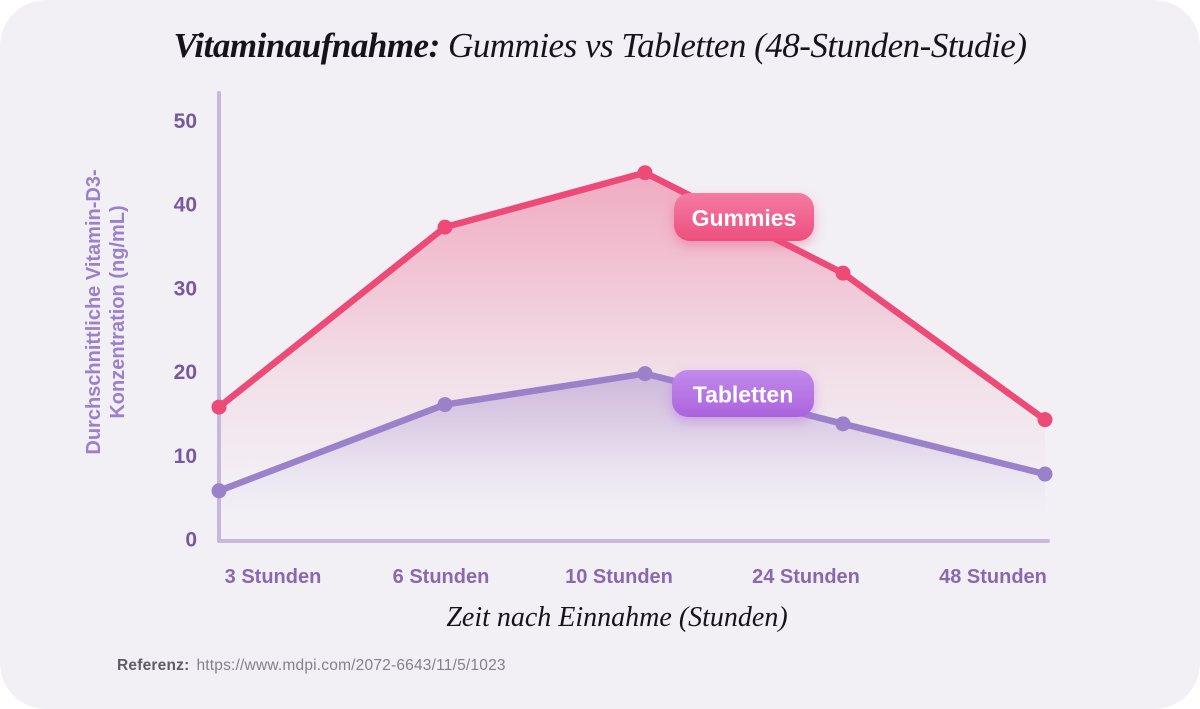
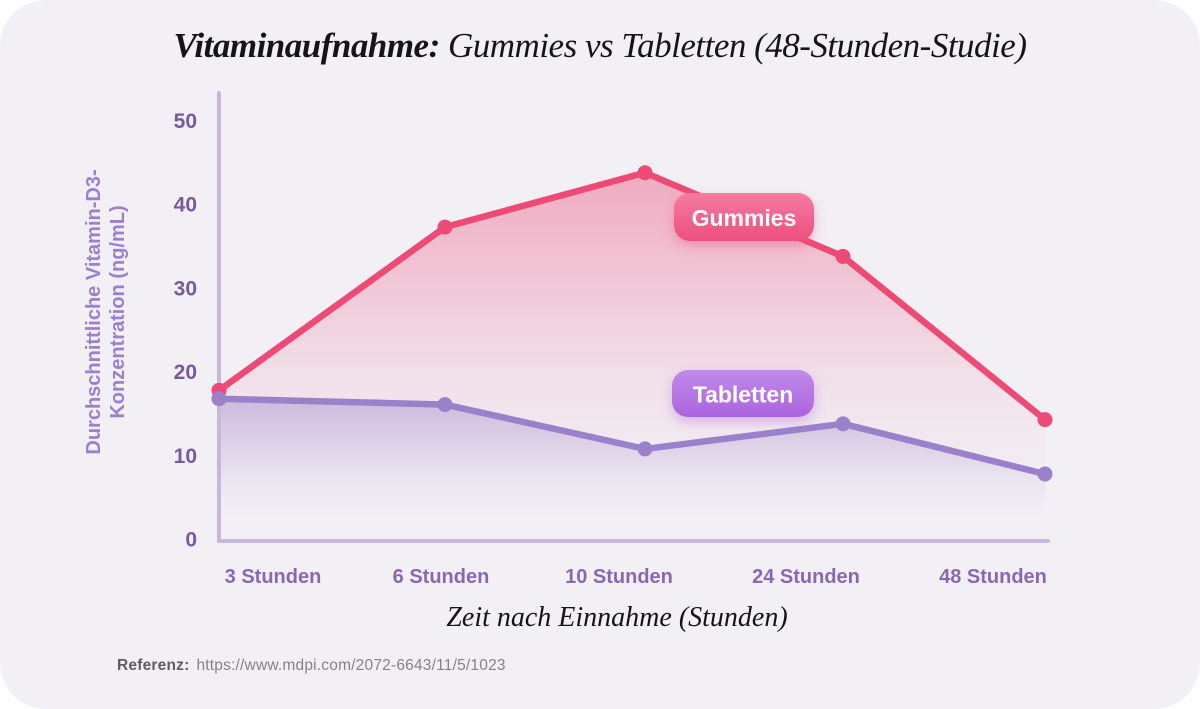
Gummies/3 Stunden: 16 -> 18
Tabletten/3 Stunden: 6 -> 17
Tabletten/10 Stunden: 20 -> 11
Gummies/24 Stunden: 32 -> 34
